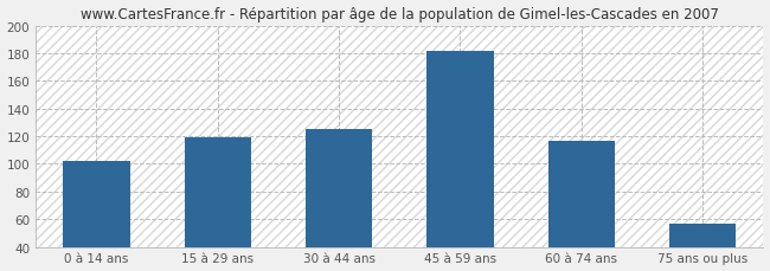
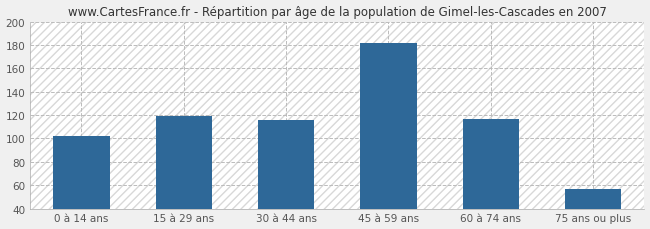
30 à 44 ans: 125 -> 116
